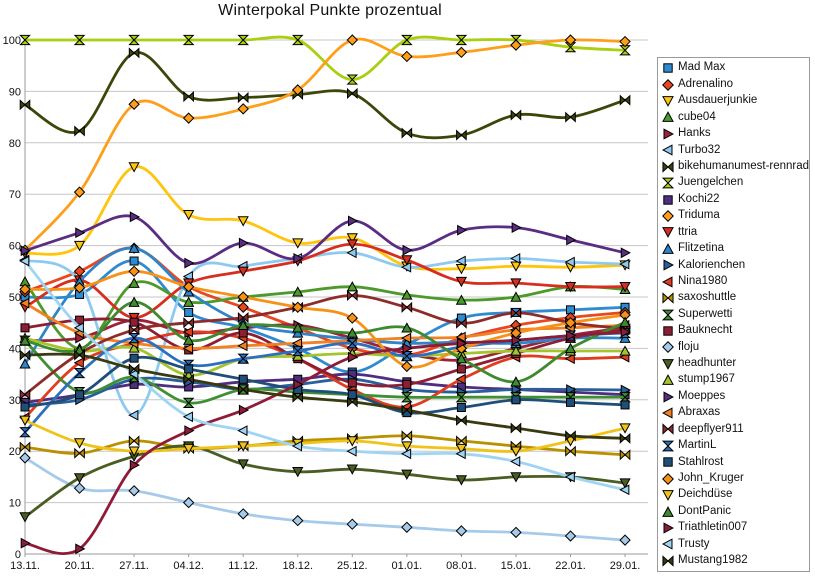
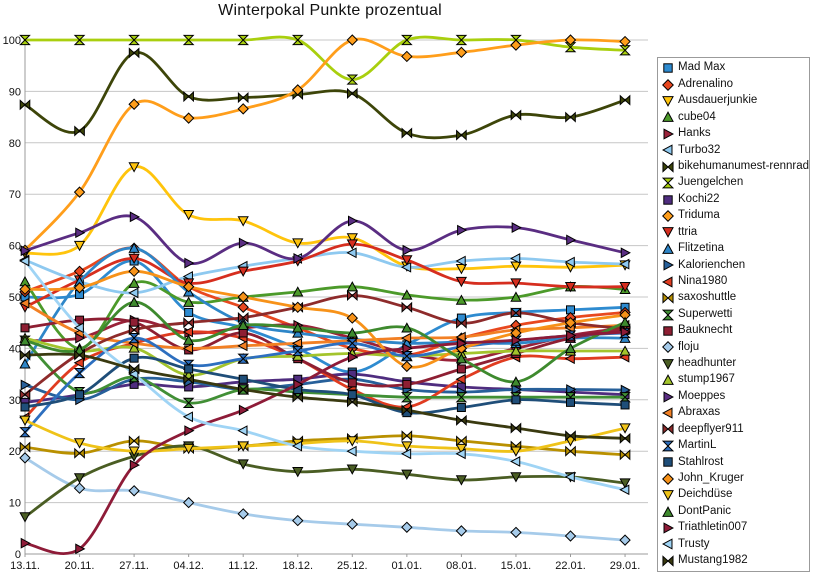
Kalorienchen/13.11.: 29 -> 33
Turbo32/27.11.: 27 -> 51
ttria/27.11.: 46 -> 58
